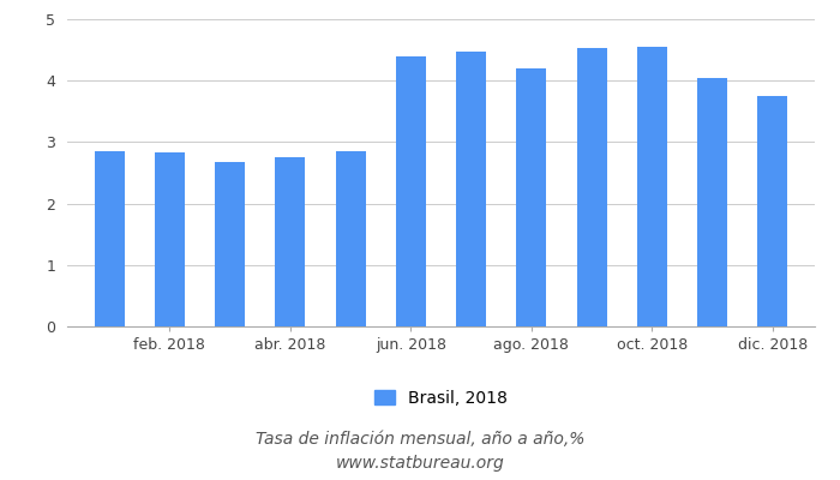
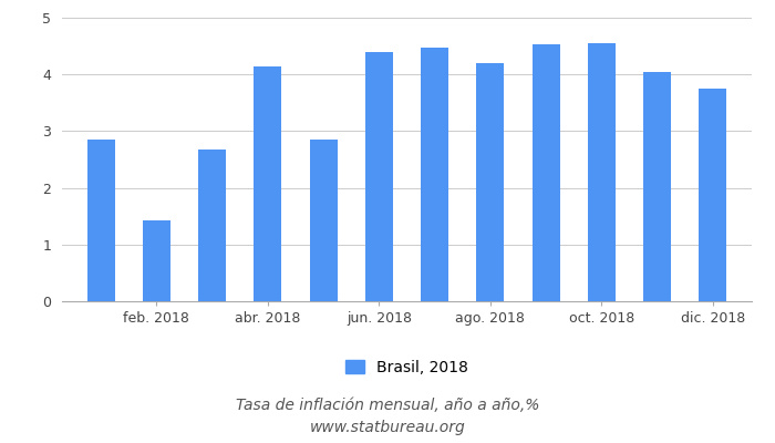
feb. 2018: 2.84 -> 1.42
abr. 2018: 2.76 -> 4.14
